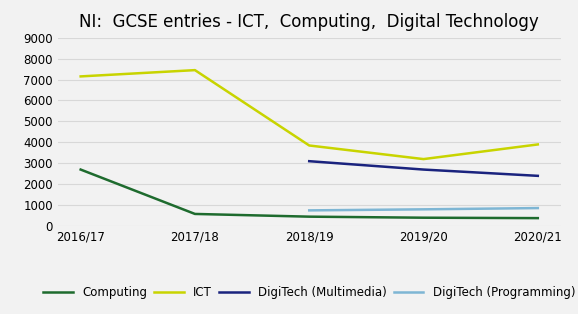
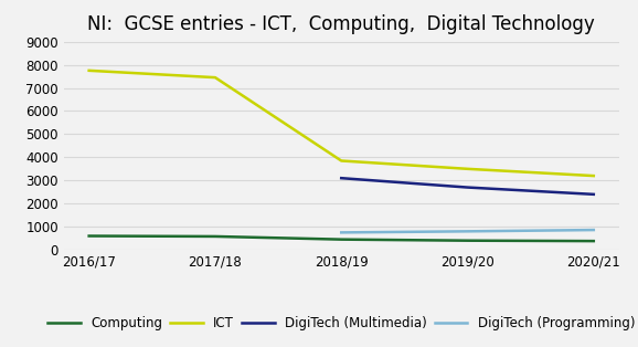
Computing/2016/17: 2700 -> 600
ICT/2016/17: 7150 -> 7750
ICT/2019/20: 3200 -> 3500
ICT/2020/21: 3900 -> 3200
